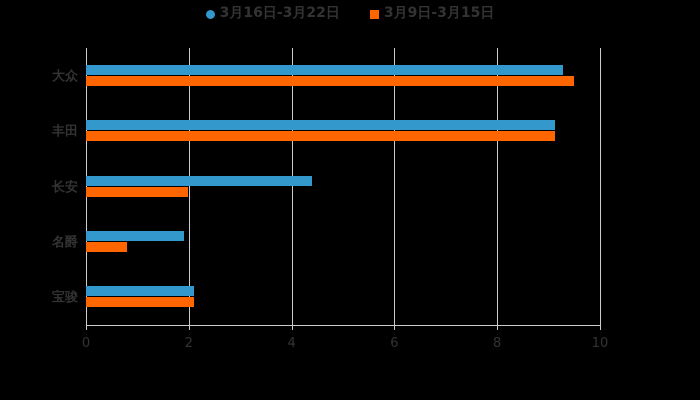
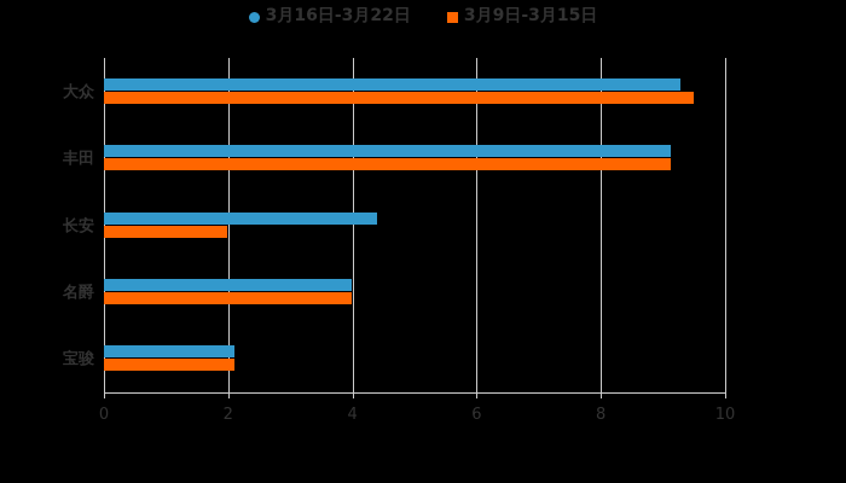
3月16日-3月22日/名爵: 1.9 -> 4.0
3月9日-3月15日/名爵: 0.8 -> 4.0
